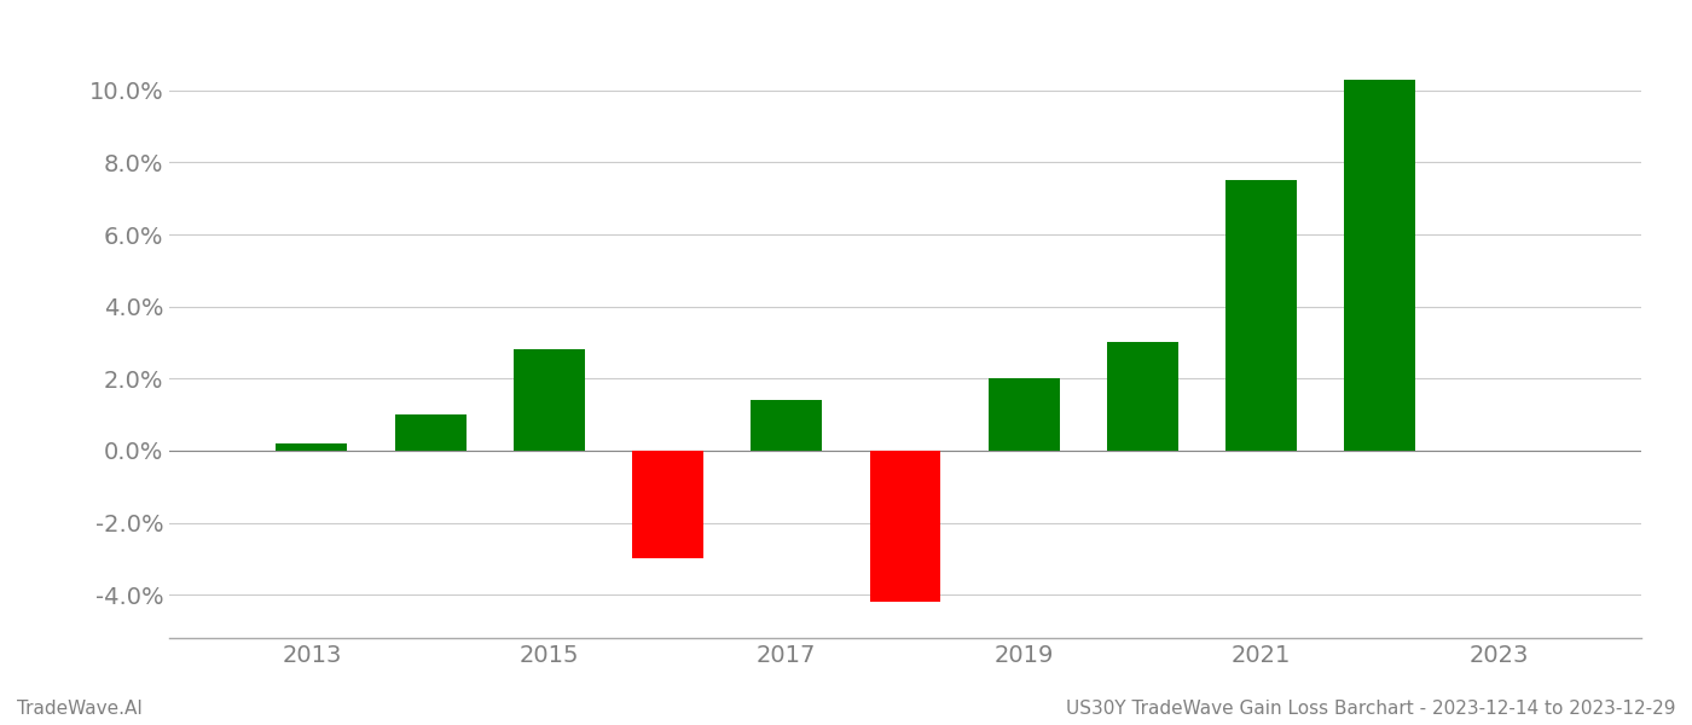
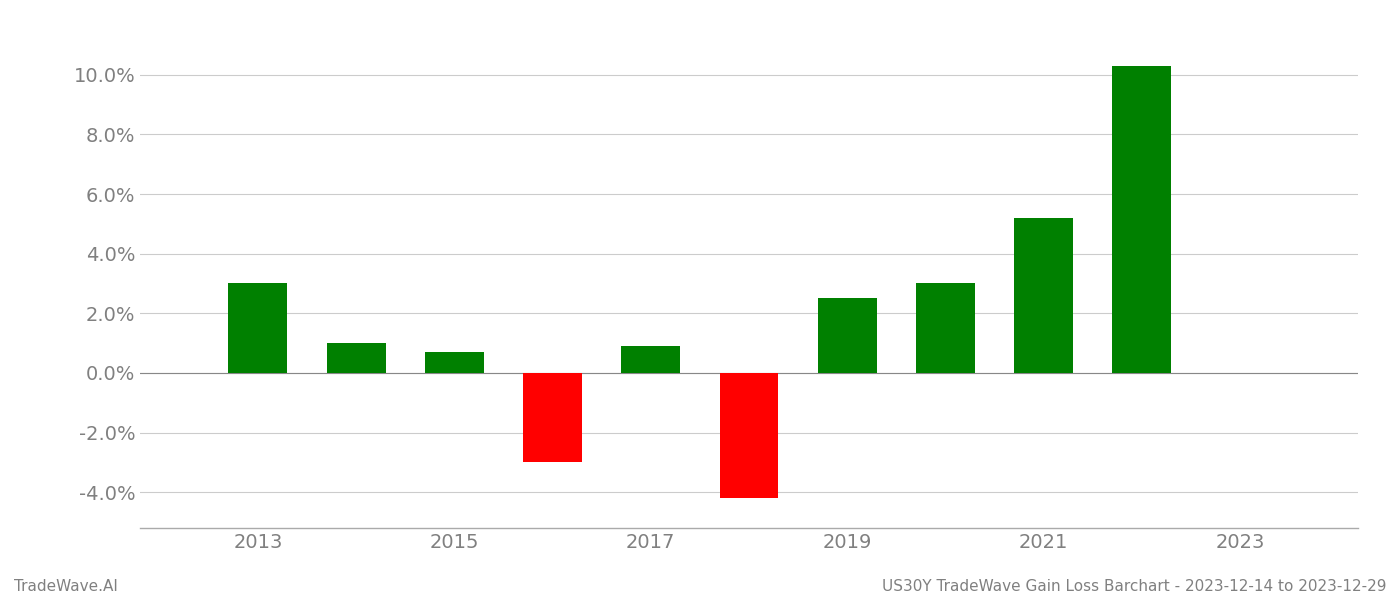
2013: 0.2% -> 3.0%
2015: 2.8% -> 0.7%
2017: 1.4% -> 0.9%
2019: 2.0% -> 2.5%
2021: 7.5% -> 5.2%
